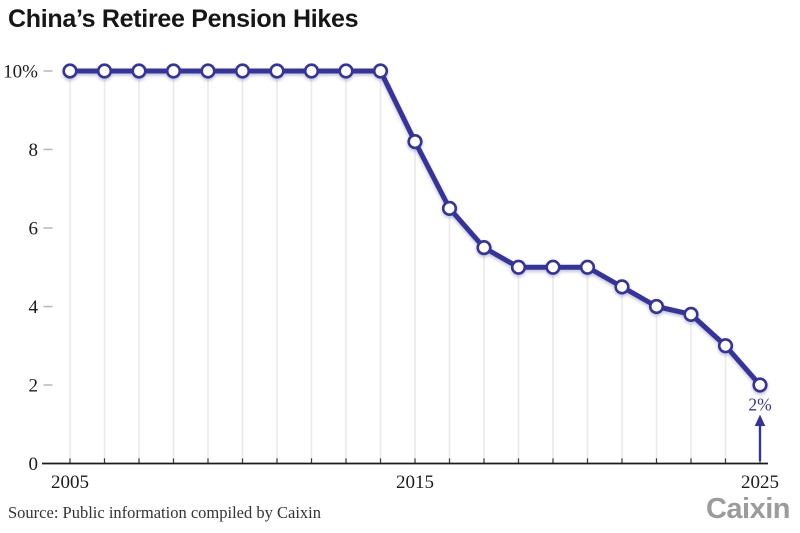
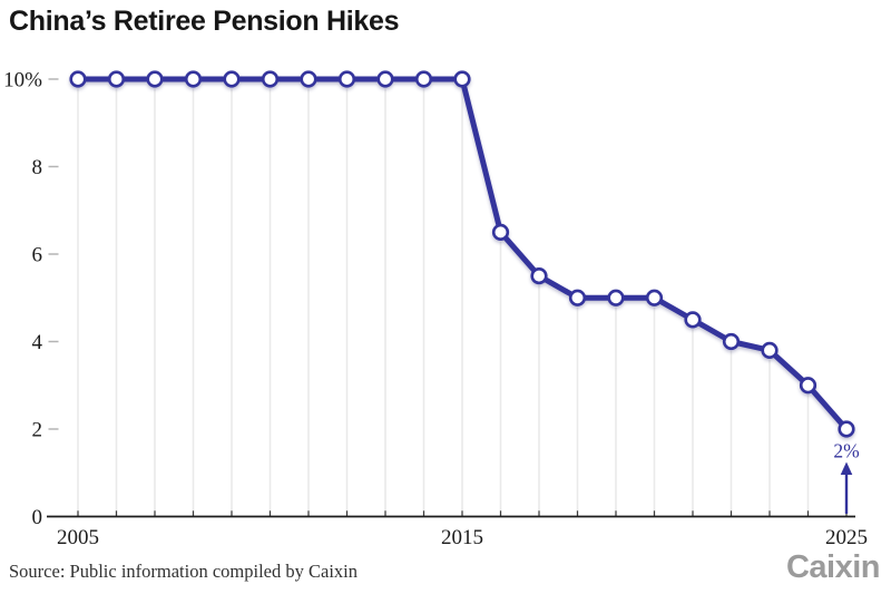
2015: 8.2% -> 10.0%
